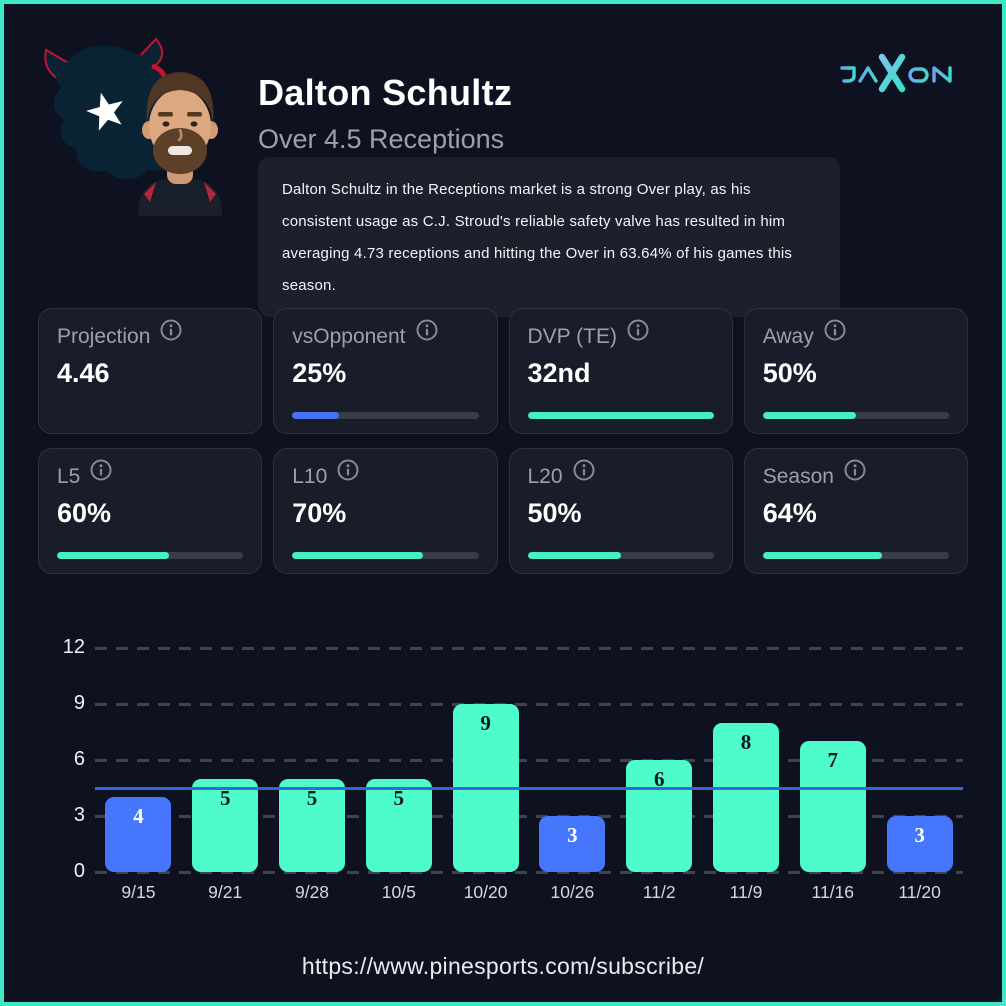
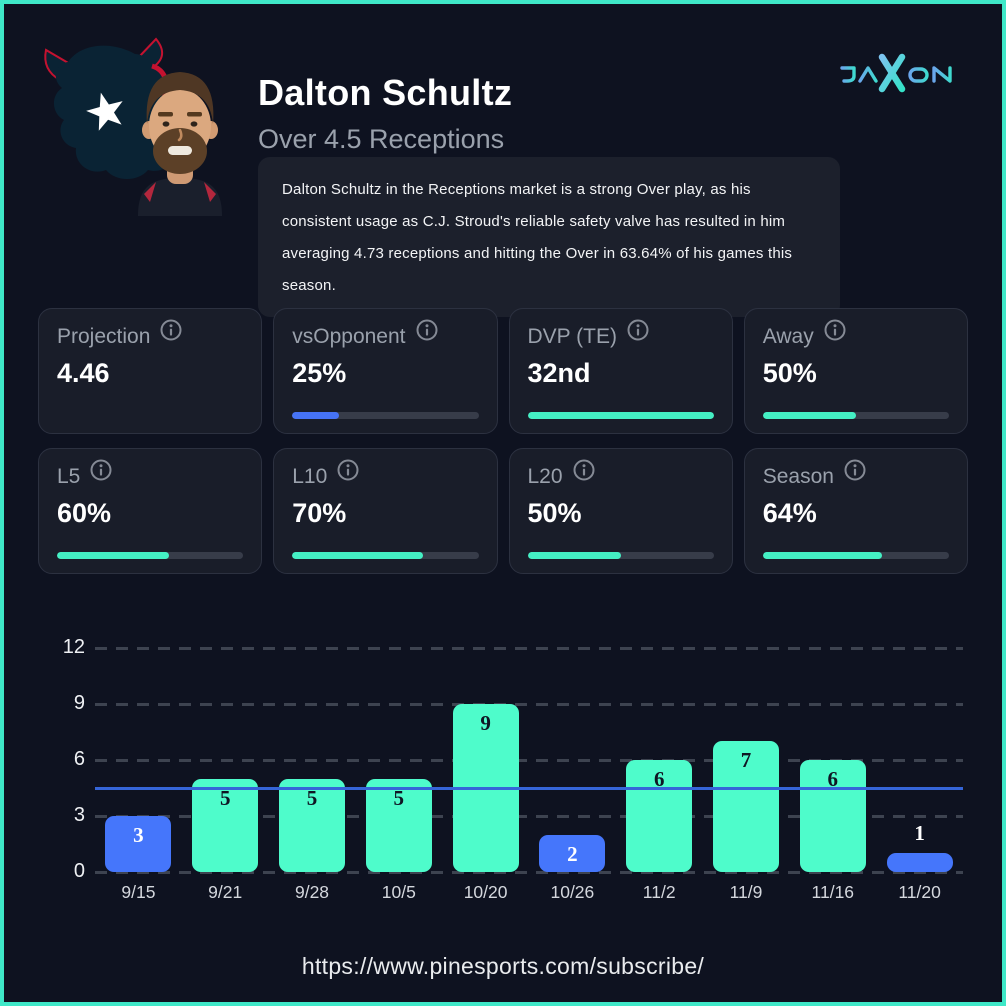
9/15: 4 -> 3
10/26: 3 -> 2
11/9: 8 -> 7
11/16: 7 -> 6
11/20: 3 -> 1
